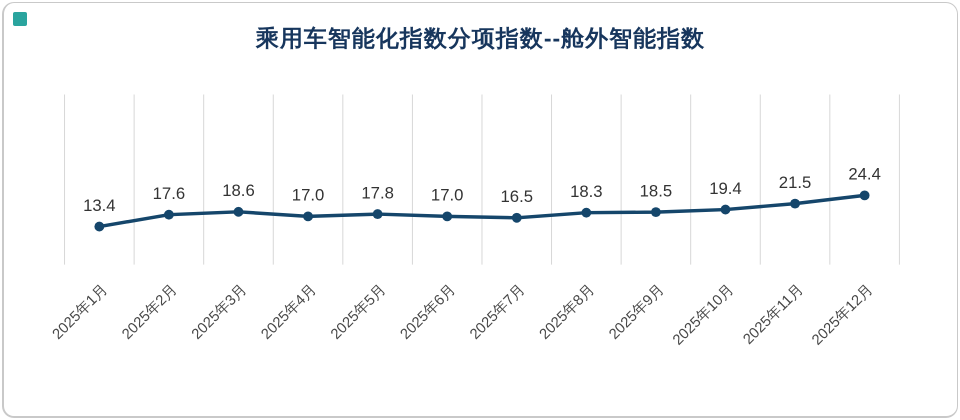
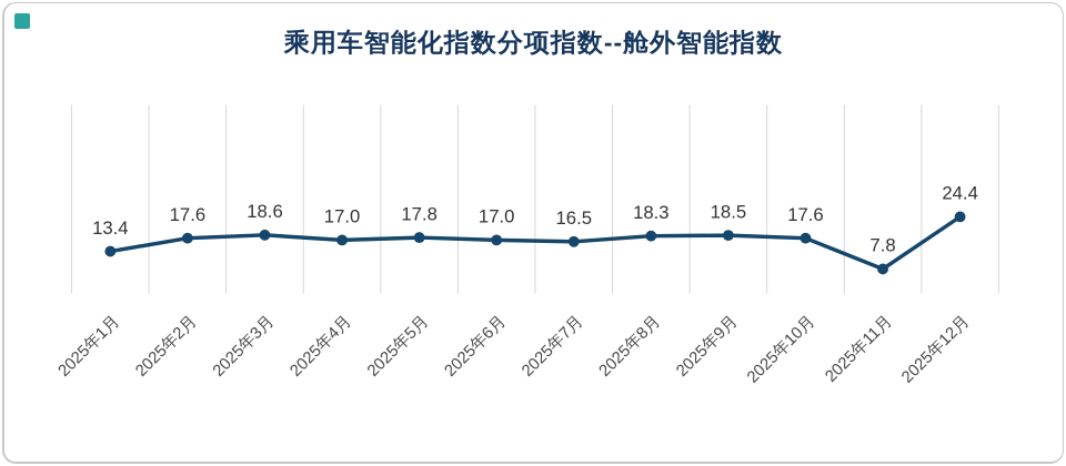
2025年10月: 19.4 -> 17.6
2025年11月: 21.5 -> 7.8
